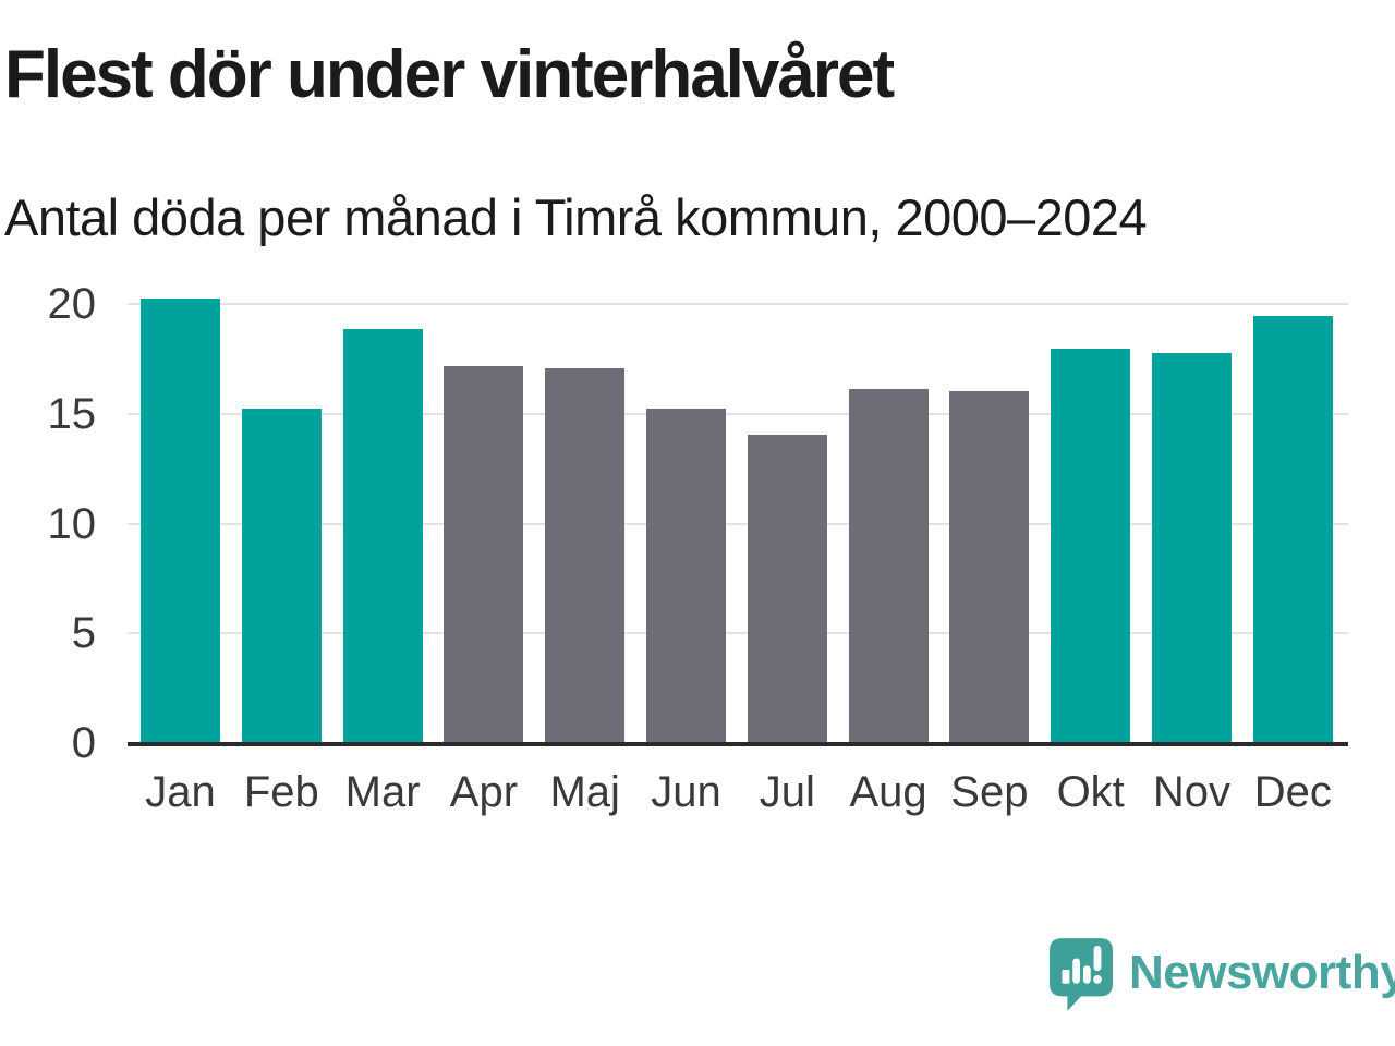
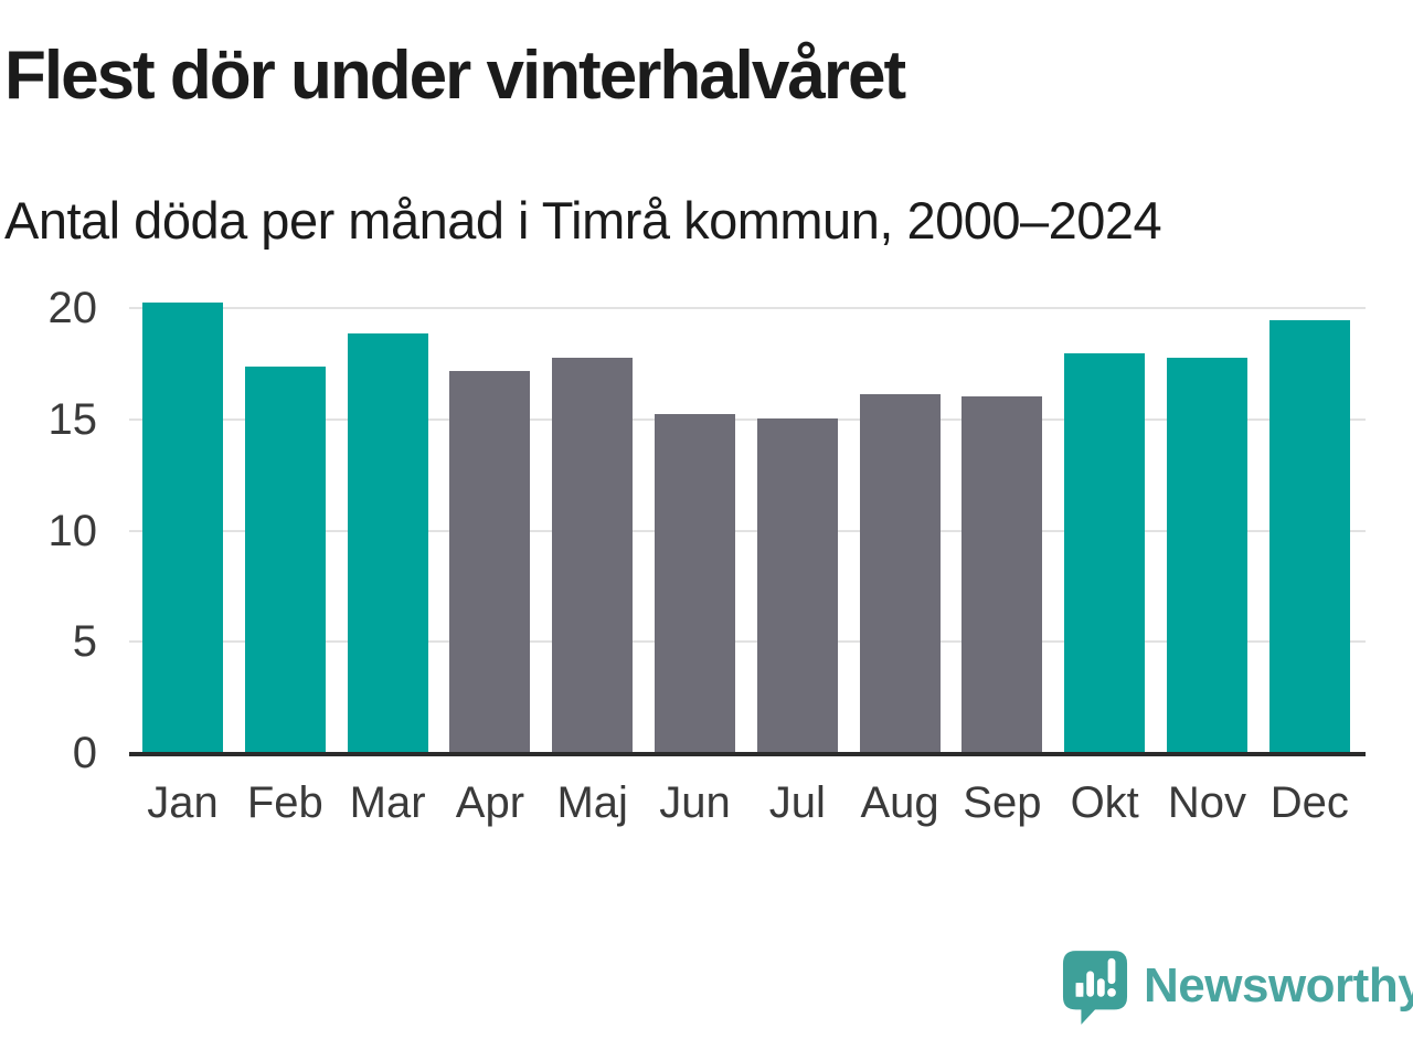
Feb: 15.3 -> 17.4
Maj: 17.1 -> 17.8
Jul: 14.1 -> 15.1
